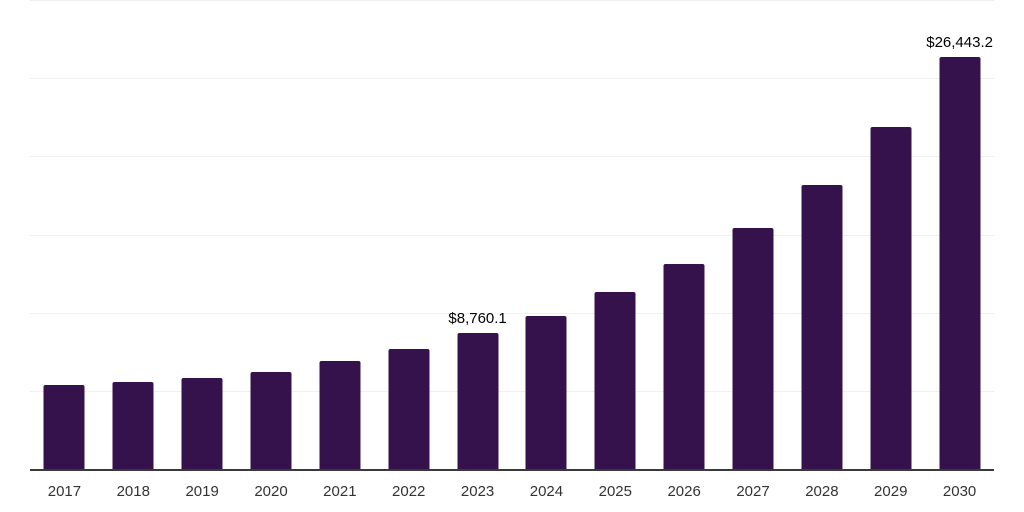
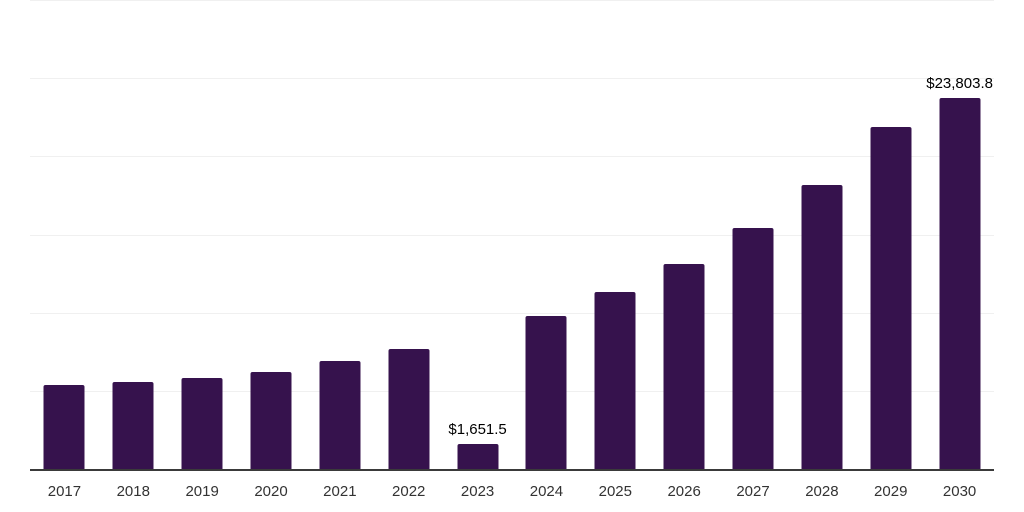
2023: $8,760.1 -> $1,651.5
2030: $26,443.2 -> $23,803.8
